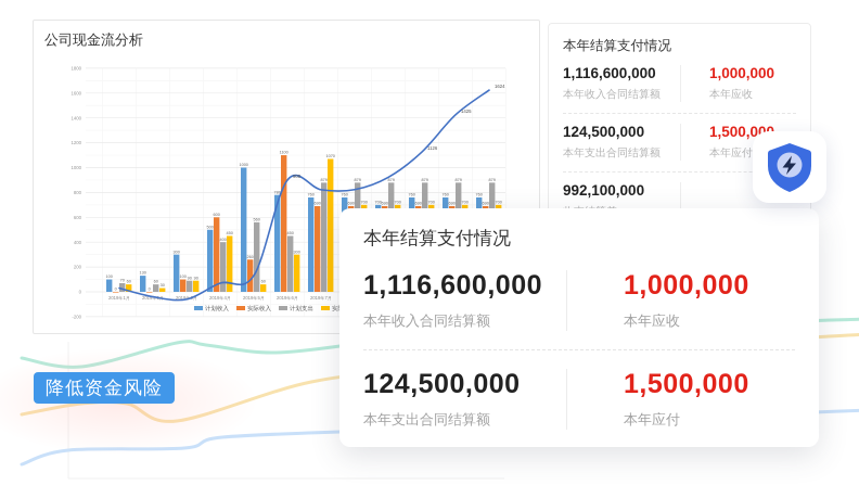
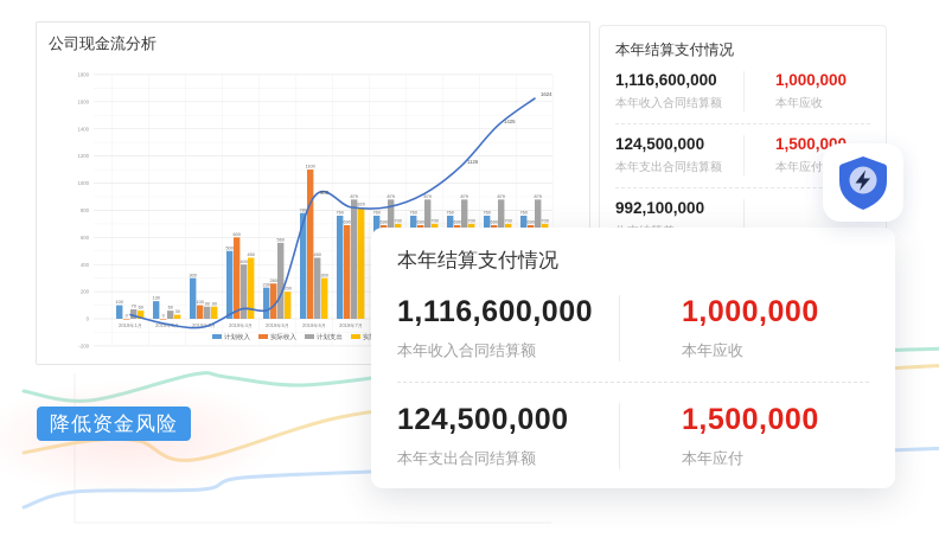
计划收入/2019年5月: 1000 -> 230
实际支出/2019年5月: 60 -> 200
实际支出/2019年7月: 1070 -> 820
计划收入/2019年9月: 700 -> 760
